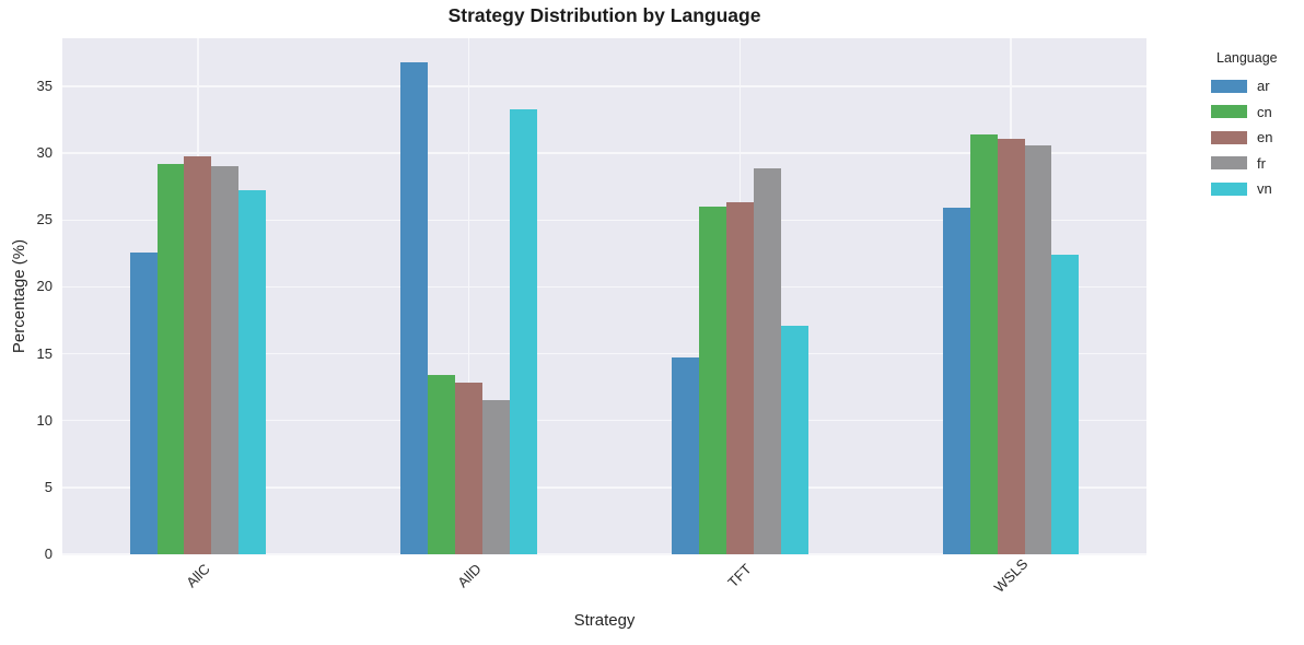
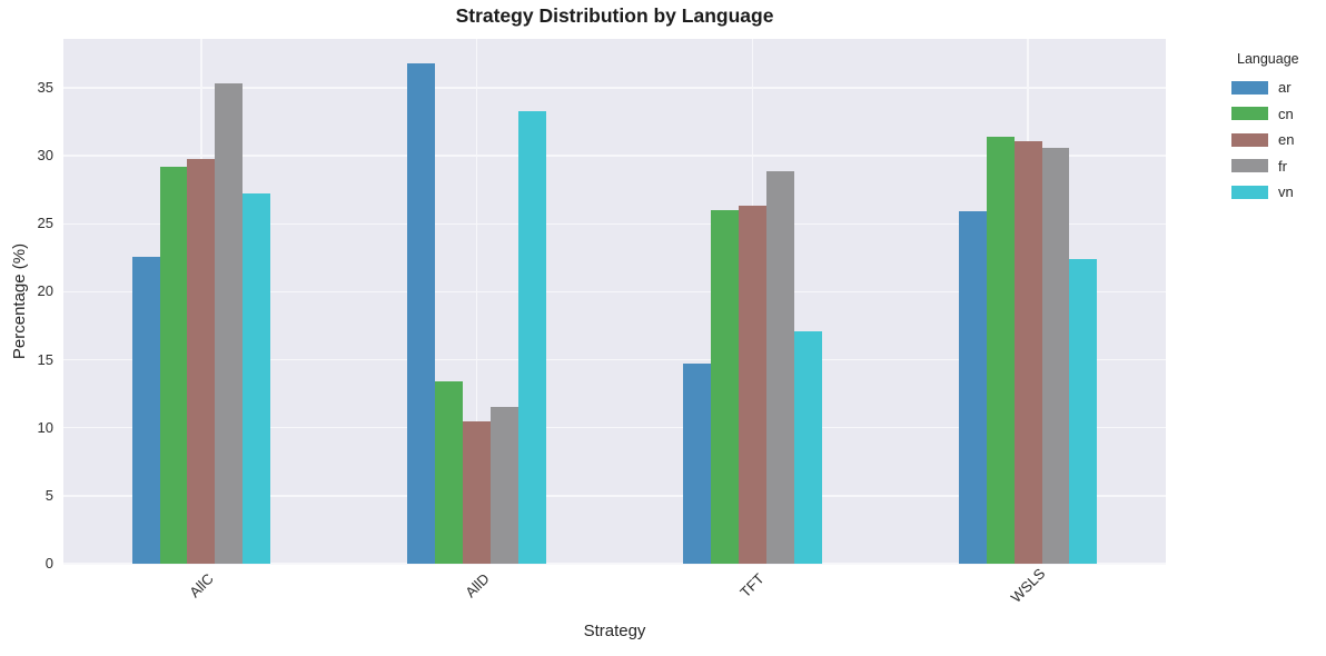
fr/AllC: 29.0 -> 35.3
en/AllD: 12.8 -> 10.5
